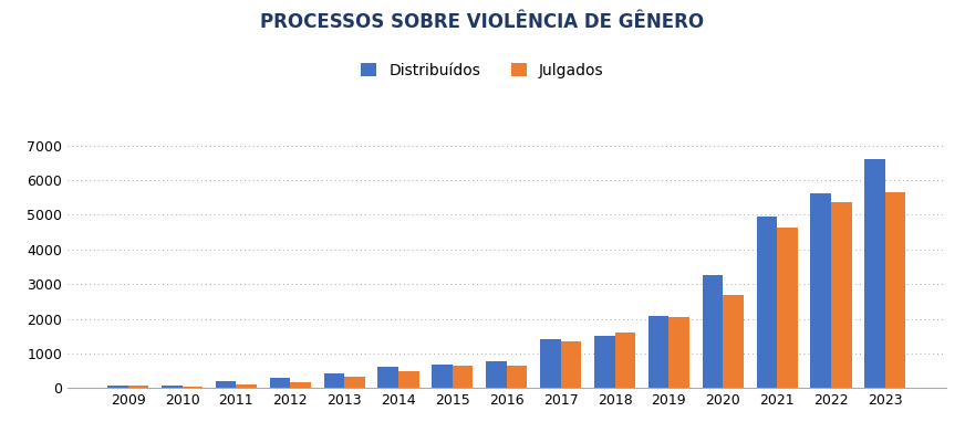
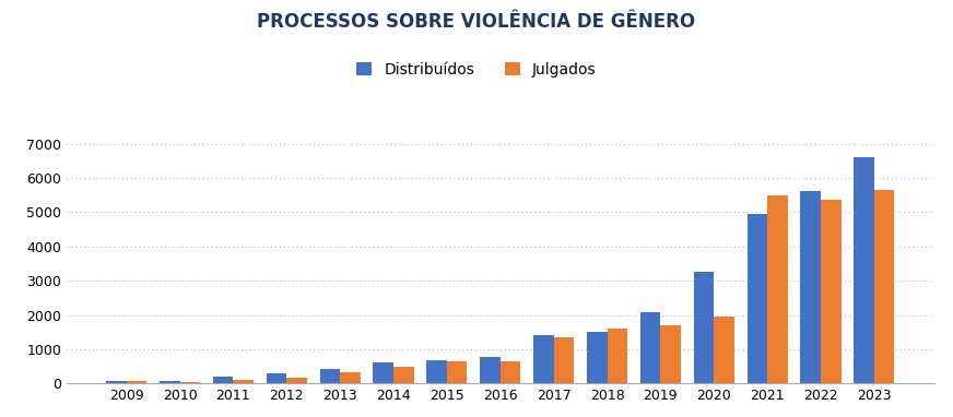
Julgados/2019: 2060 -> 1700
Julgados/2020: 2700 -> 1950
Julgados/2021: 4640 -> 5500
